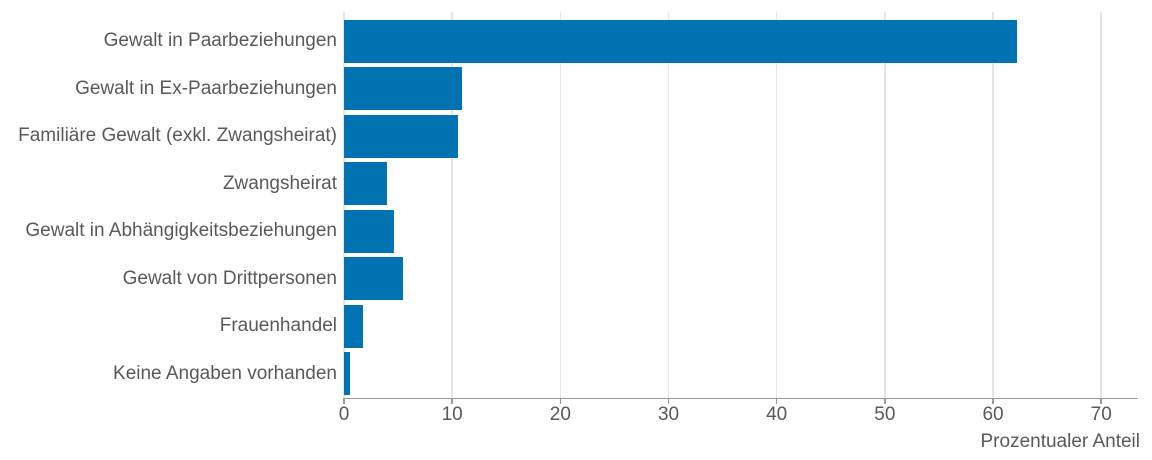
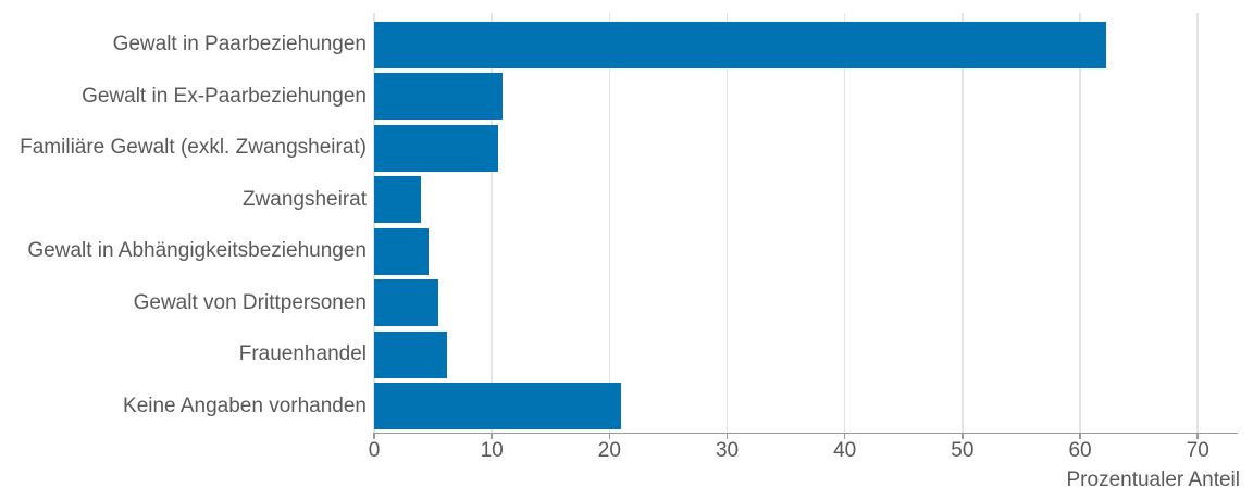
Frauenhandel: 1.8 -> 6.2
Keine Angaben vorhanden: 0.6 -> 21.0
